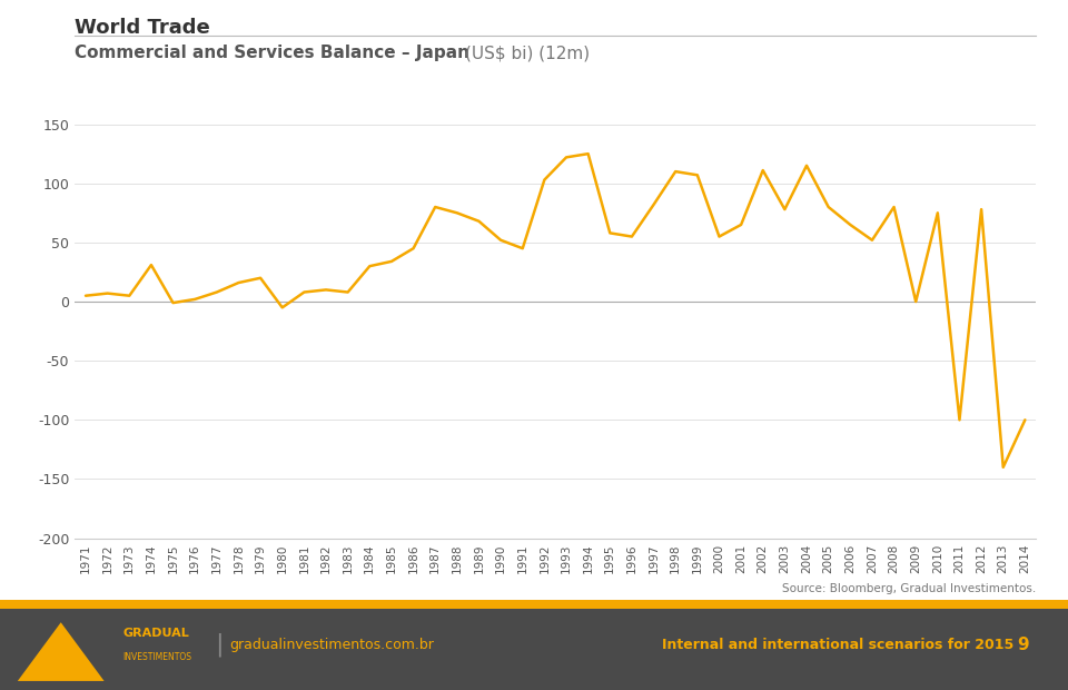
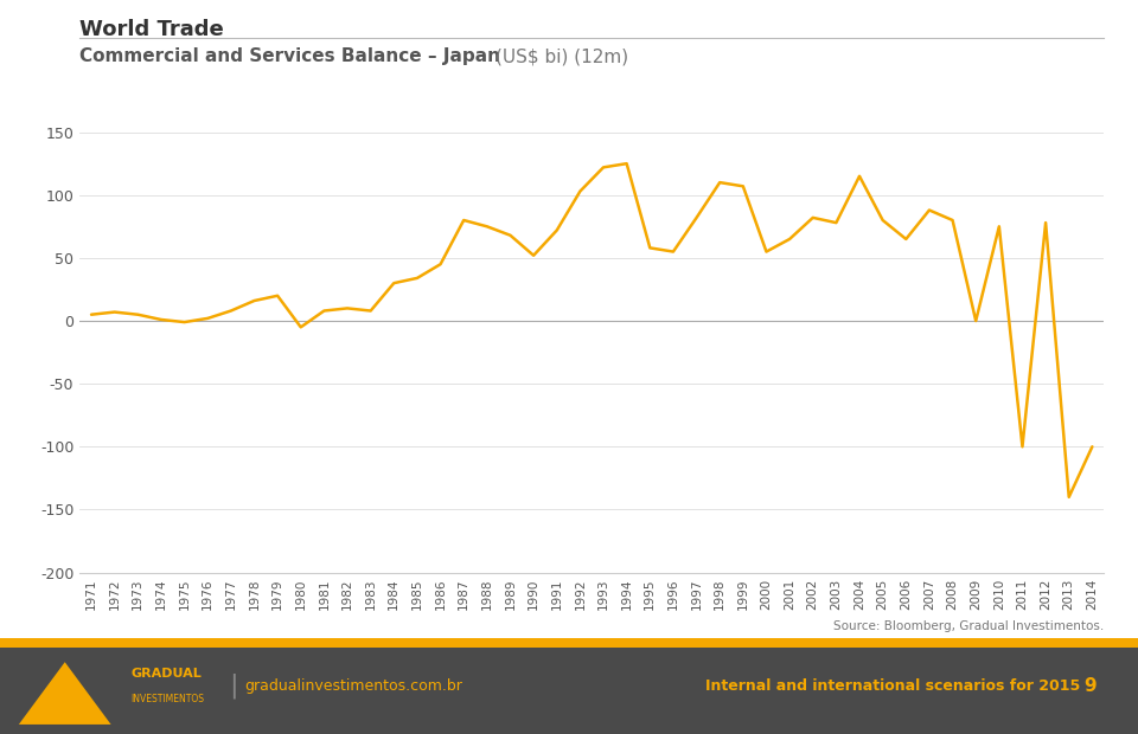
1974: 31 -> 1
1991: 45 -> 72
2002: 111 -> 82
2007: 52 -> 88
